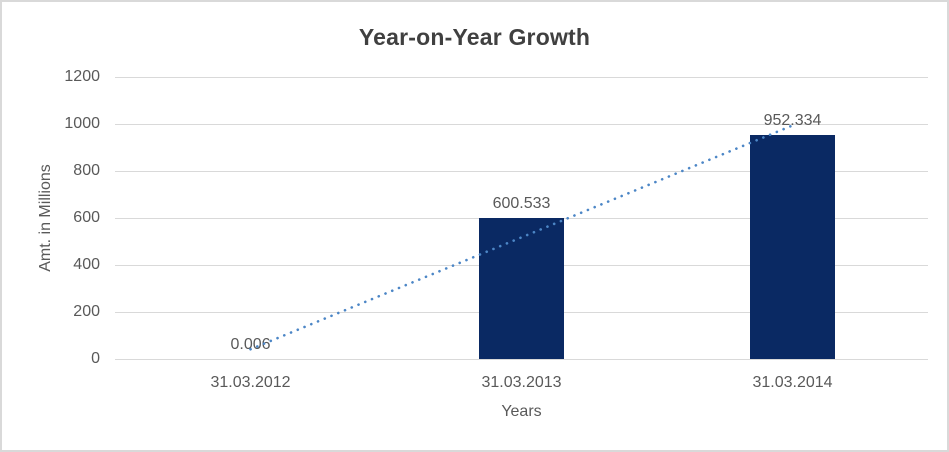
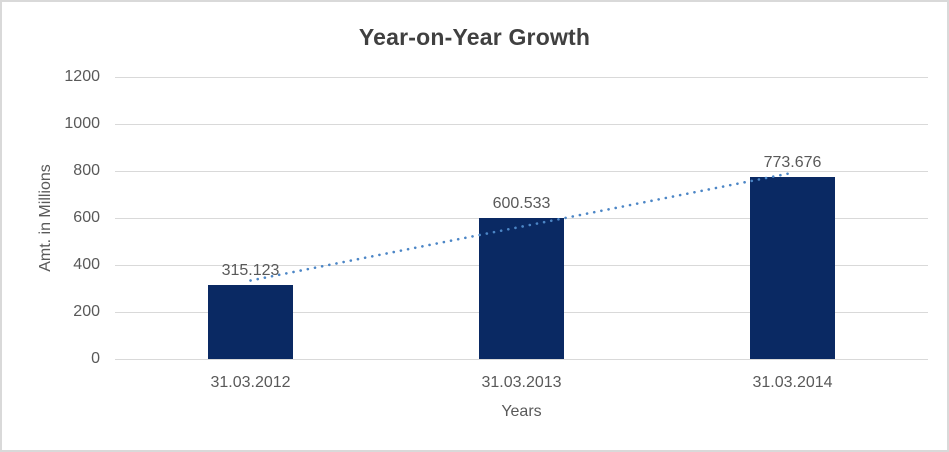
31.03.2012: 0.006 -> 315.123
31.03.2014: 952.334 -> 773.676
